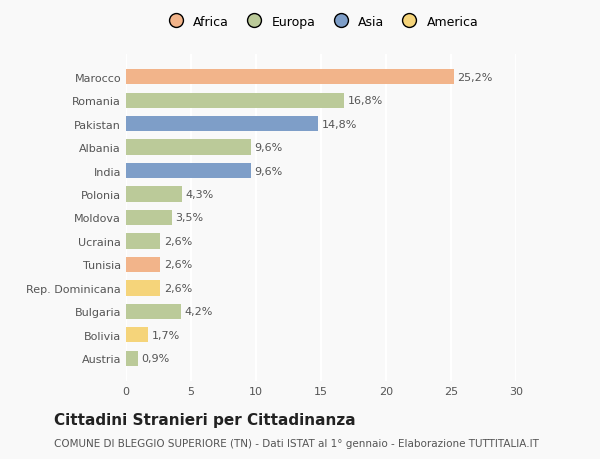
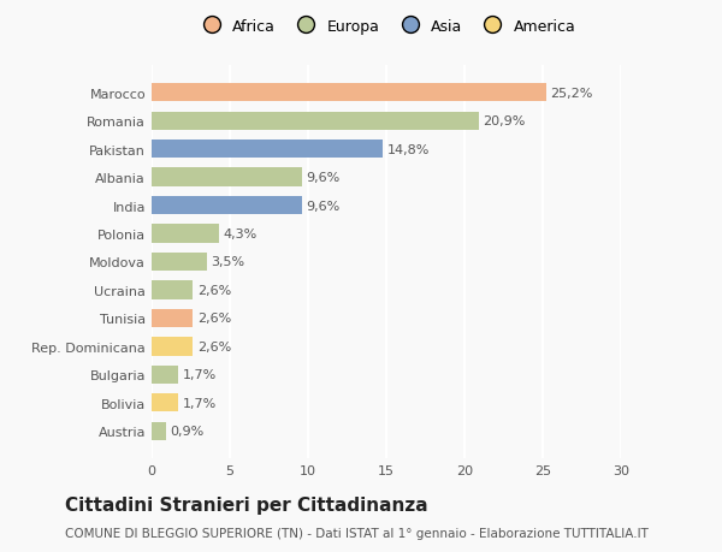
Romania: 16,8% -> 20,9%
Bulgaria: 4,2% -> 1,7%
